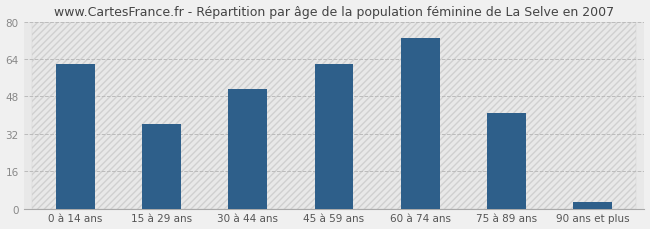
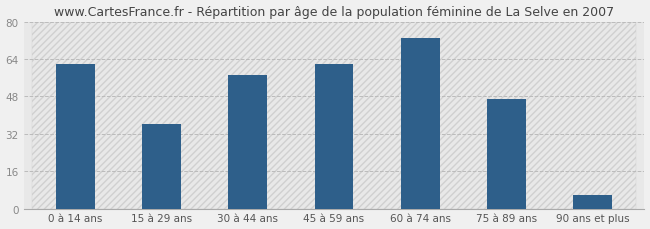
30 à 44 ans: 51 -> 57
75 à 89 ans: 41 -> 47
90 ans et plus: 3 -> 6
